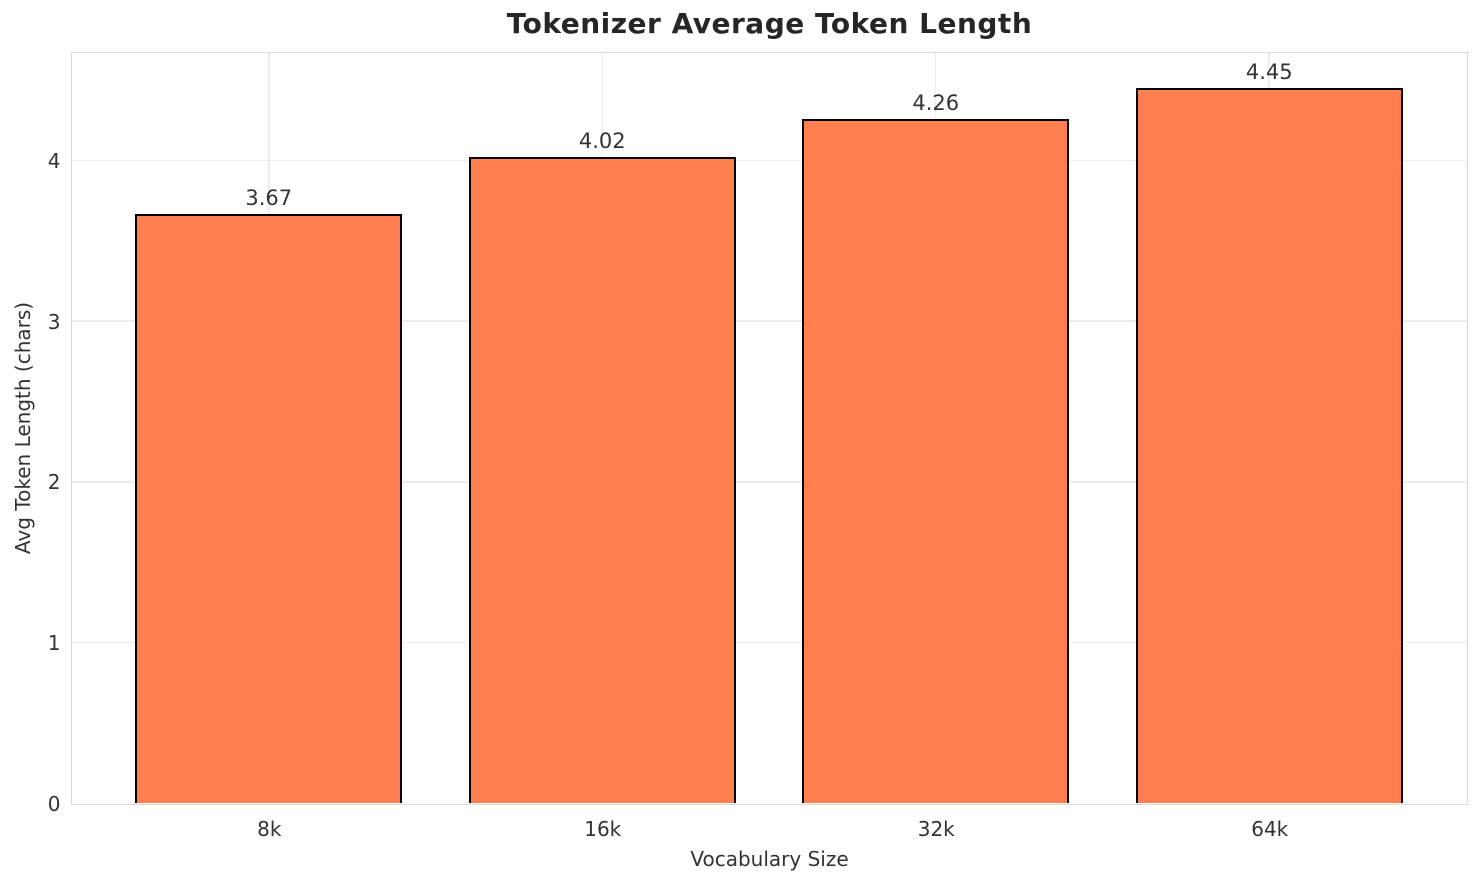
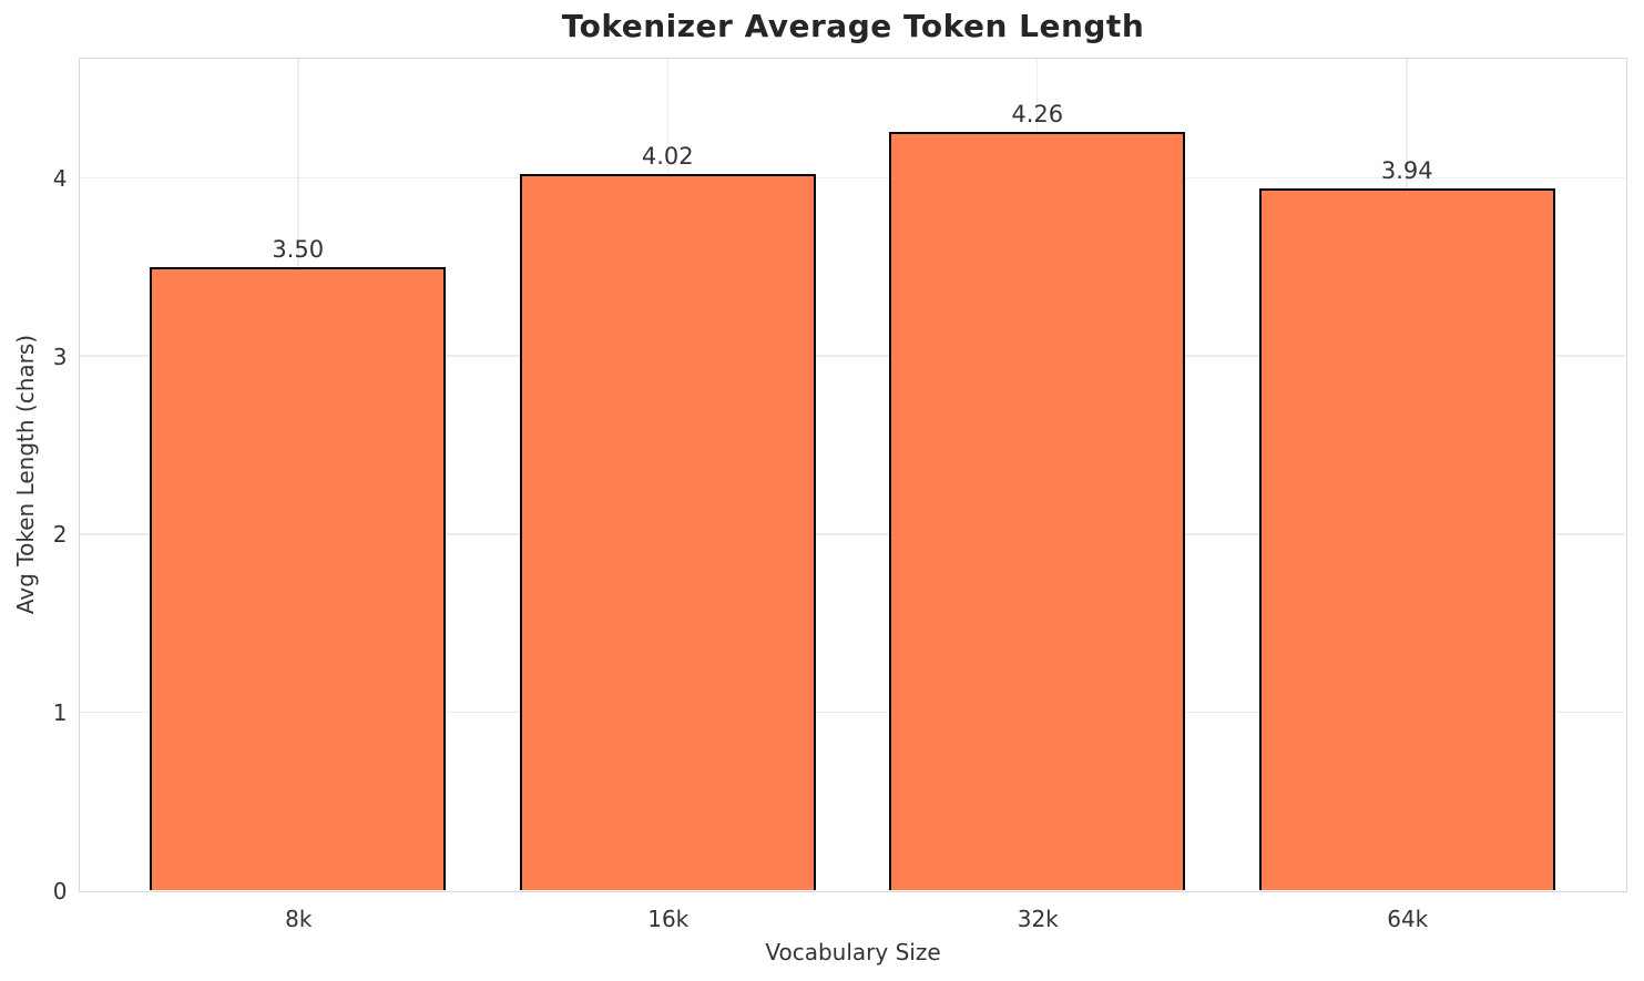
8k: 3.67 -> 3.50
64k: 4.45 -> 3.94
